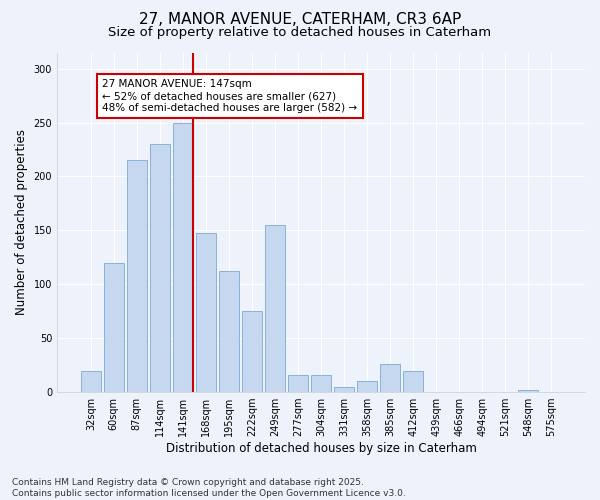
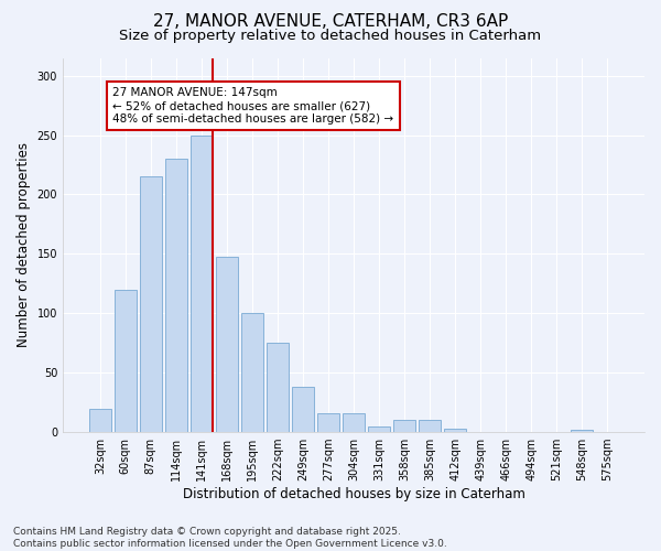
195sqm: 112 -> 100
249sqm: 155 -> 38
385sqm: 26 -> 10
412sqm: 20 -> 3
